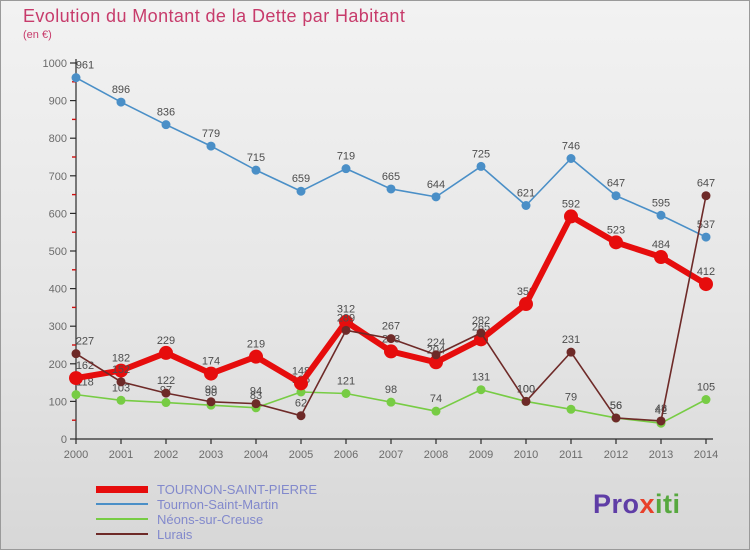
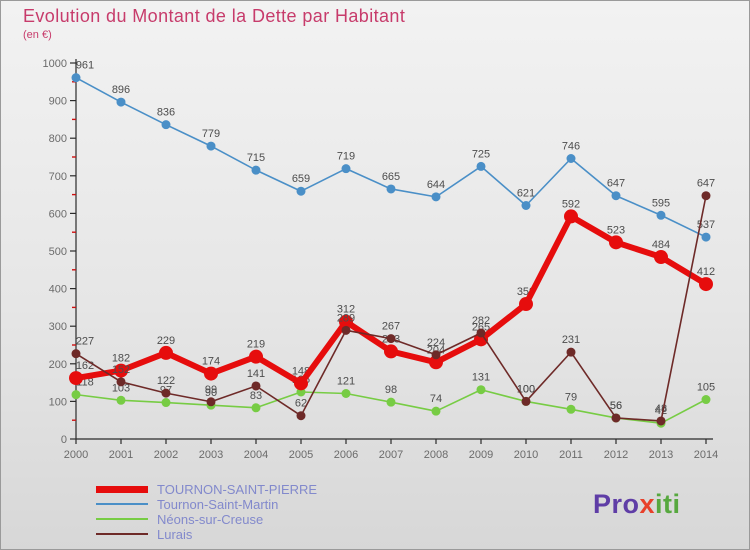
Lurais/2004: 94 -> 141
